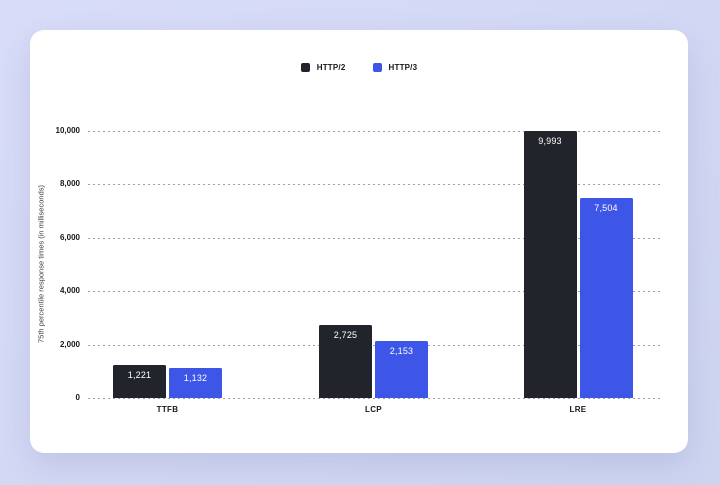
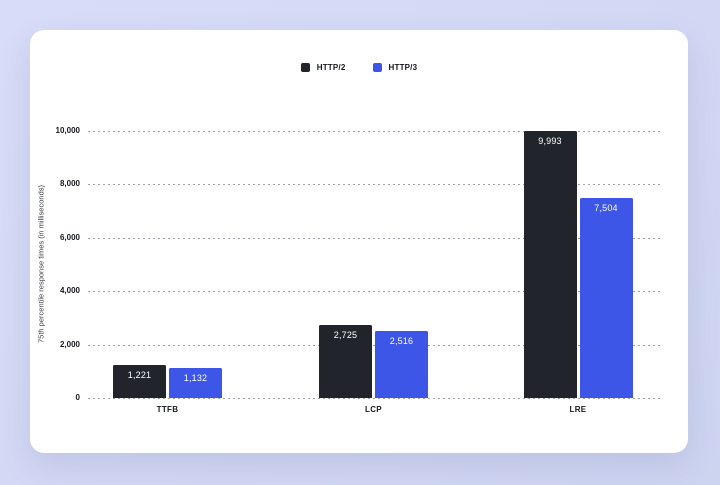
HTTP/3/LCP: 2,153 -> 2,516
